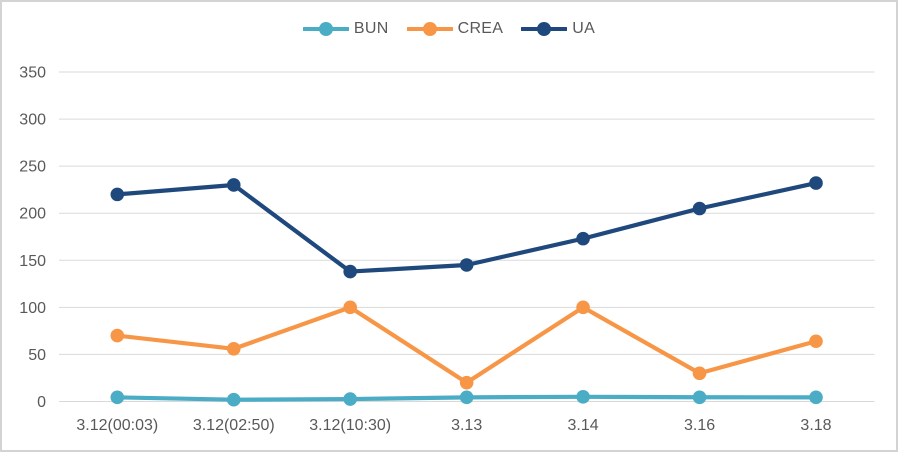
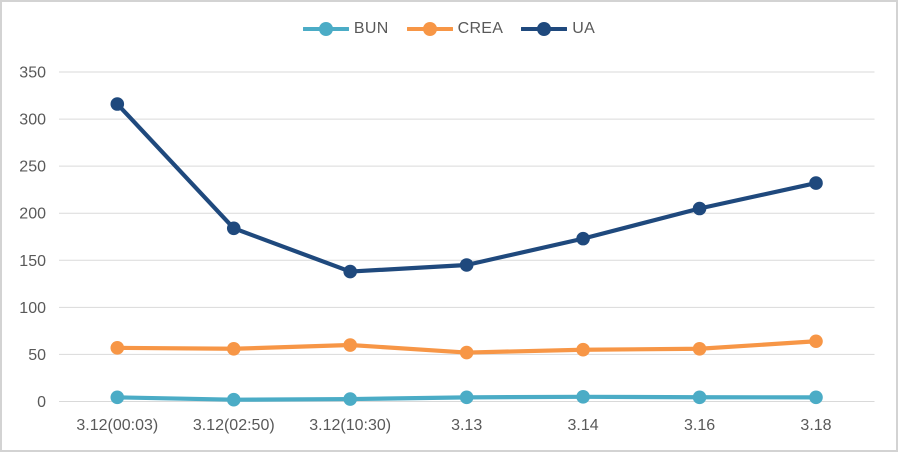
CREA/3.12(00:03): 70 -> 60
UA/3.12(00:03): 220 -> 320
UA/3.12(02:50): 230 -> 180
CREA/3.12(10:30): 100 -> 60
CREA/3.13: 20 -> 50
CREA/3.14: 100 -> 60
CREA/3.16: 30 -> 60
